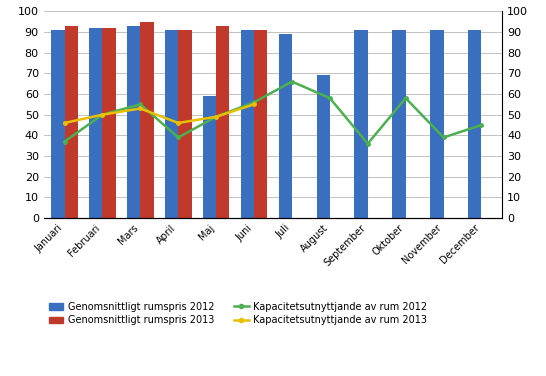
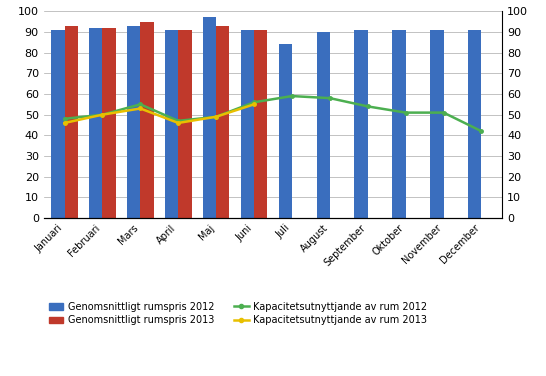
Kapacitetsutnyttjande av rum 2012/Januari: 37 -> 48
Kapacitetsutnyttjande av rum 2012/April: 39 -> 47
Genomsnittligt rumspris 2012/Maj: 59 -> 97
Genomsnittligt rumspris 2012/Juli: 89 -> 84
Kapacitetsutnyttjande av rum 2012/Juli: 66 -> 59
Genomsnittligt rumspris 2012/August: 69 -> 90
Kapacitetsutnyttjande av rum 2012/September: 36 -> 54
Kapacitetsutnyttjande av rum 2012/Oktober: 58 -> 51
Kapacitetsutnyttjande av rum 2012/November: 39 -> 51
Kapacitetsutnyttjande av rum 2012/December: 45 -> 42
